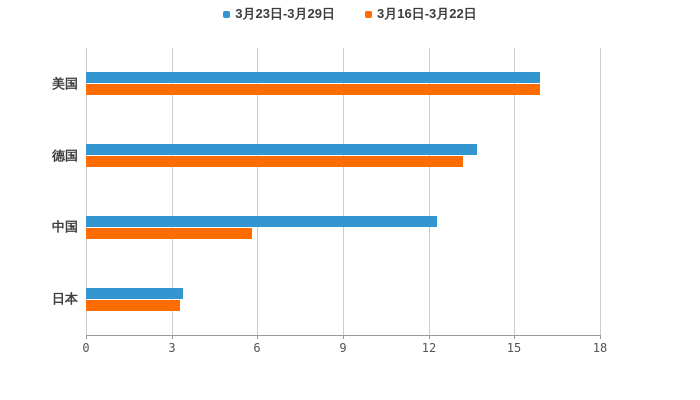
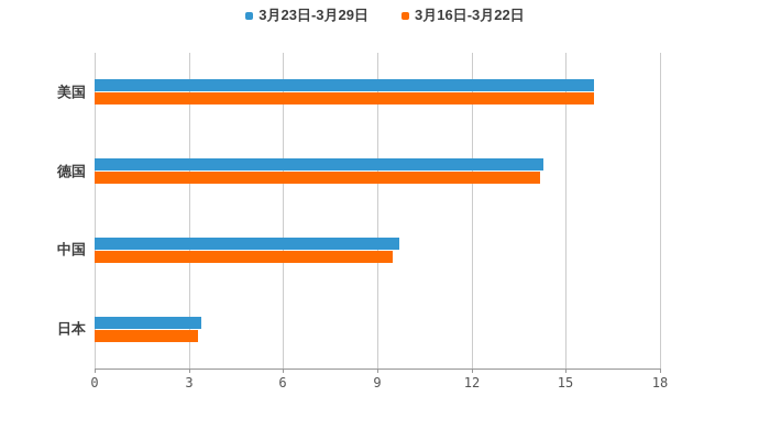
3月23日-3月29日/德国: 13.7 -> 14.3
3月16日-3月22日/德国: 13.2 -> 14.2
3月23日-3月29日/中国: 12.3 -> 9.7
3月16日-3月22日/中国: 5.8 -> 9.5
